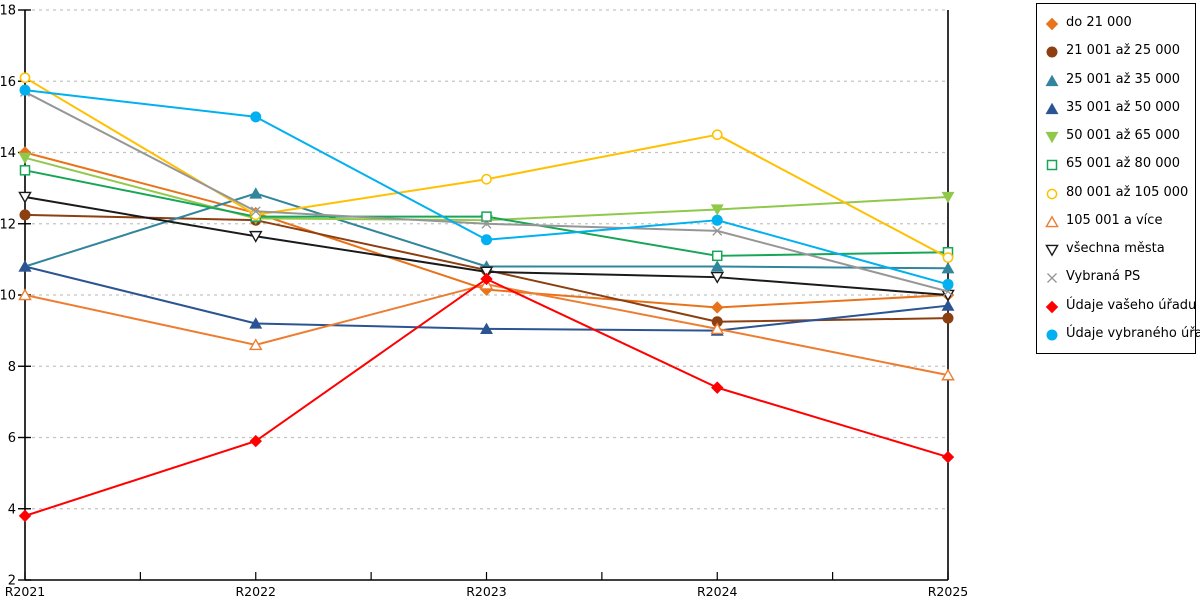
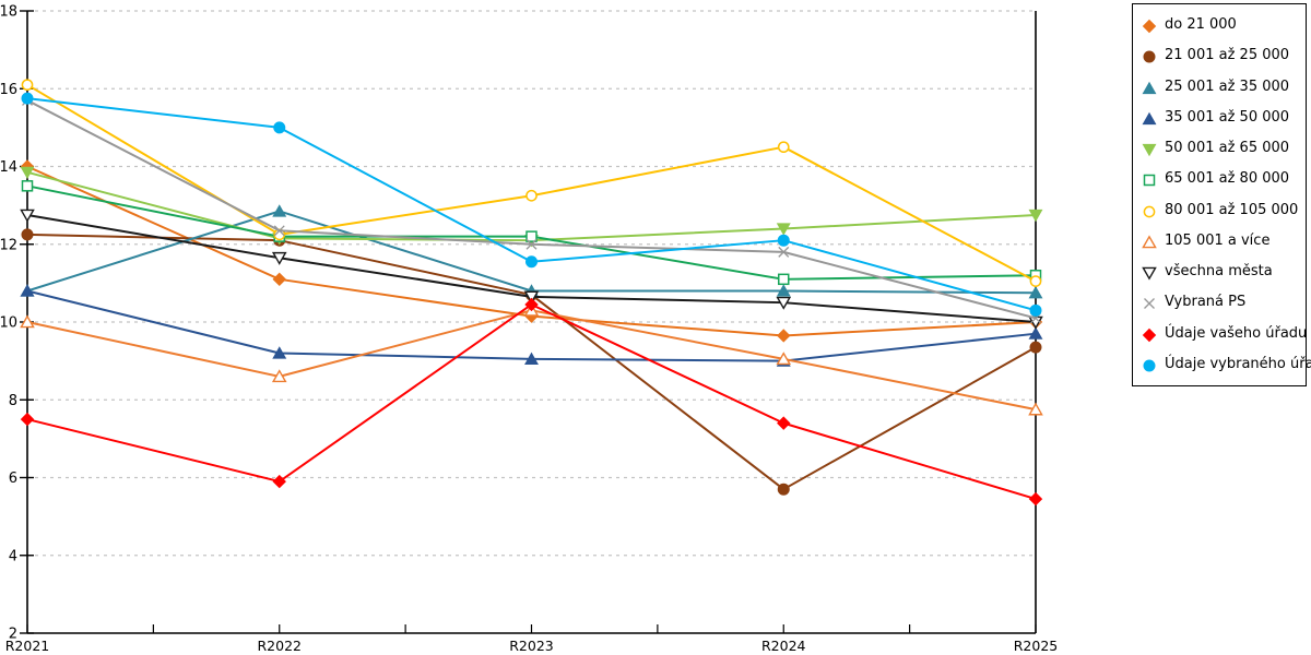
Údaje vašeho úřadu/R2021: 3.8 -> 7.5
do 21 000/R2022: 12.3 -> 11.1
21 001 až 25 000/R2024: 9.2 -> 5.7
